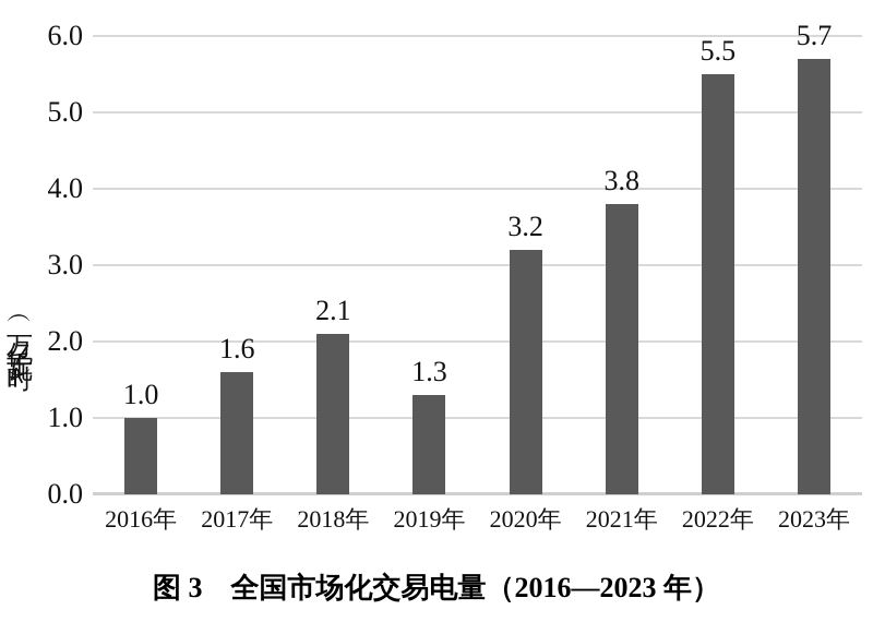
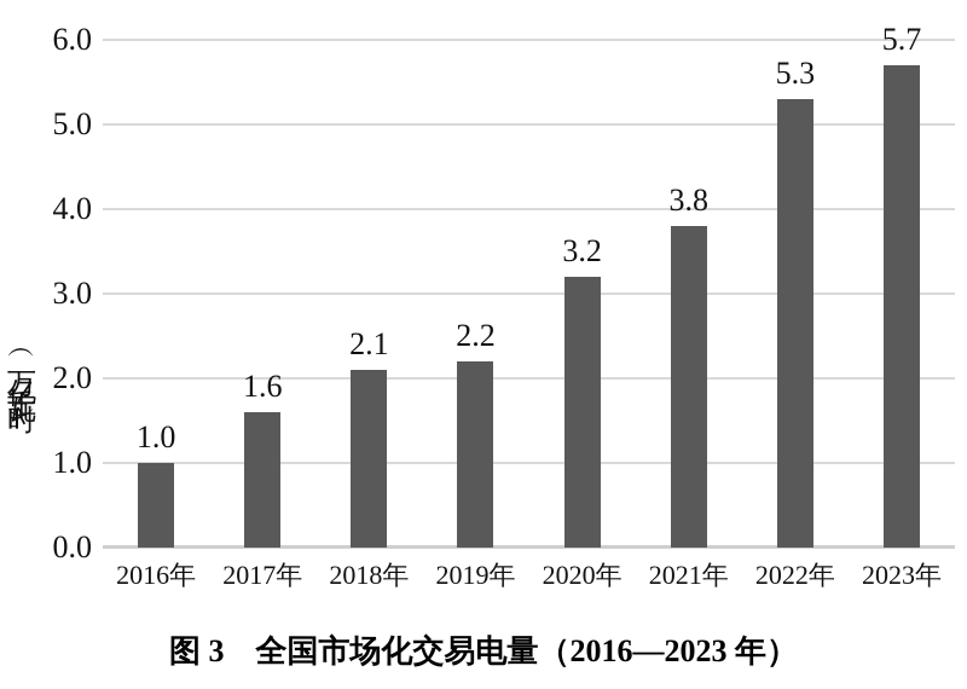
2019年: 1.3 -> 2.2
2022年: 5.5 -> 5.3
